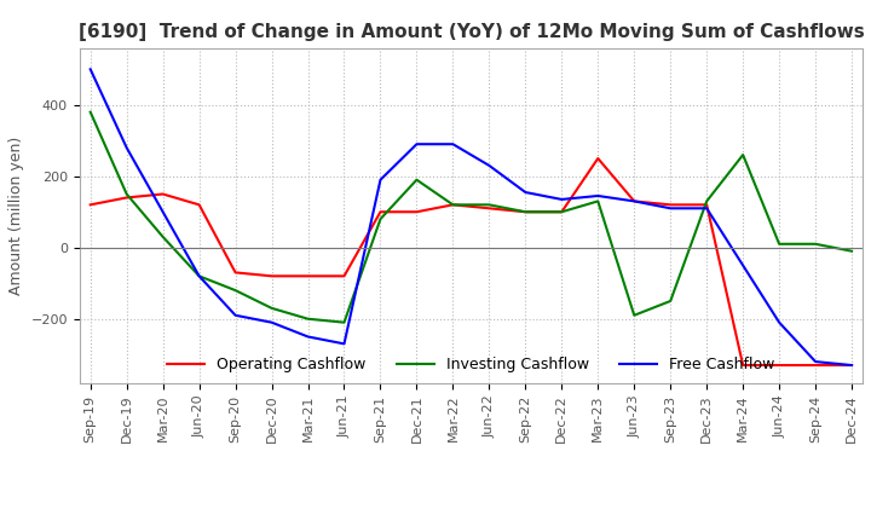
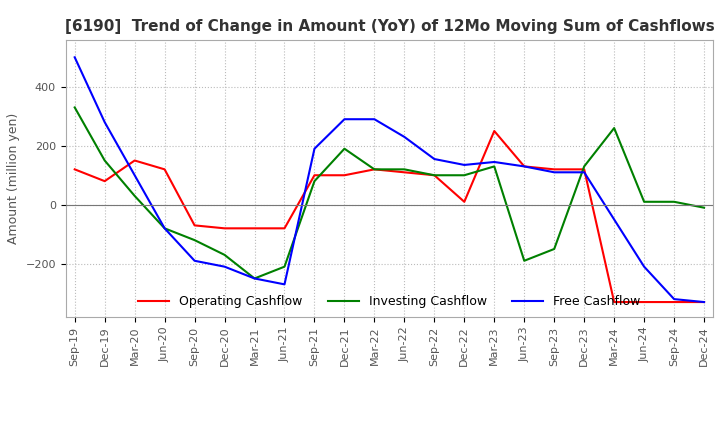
Investing Cashflow/Sep-19: 380 -> 330
Operating Cashflow/Dec-19: 140 -> 80
Investing Cashflow/Mar-21: -200 -> -250
Operating Cashflow/Dec-22: 100 -> 10
